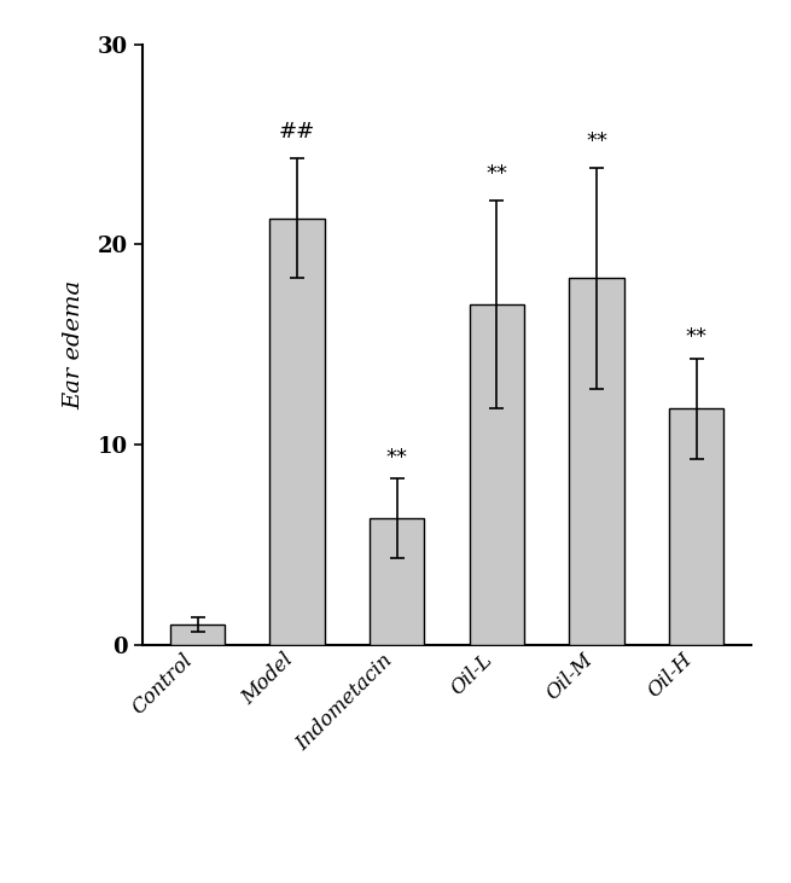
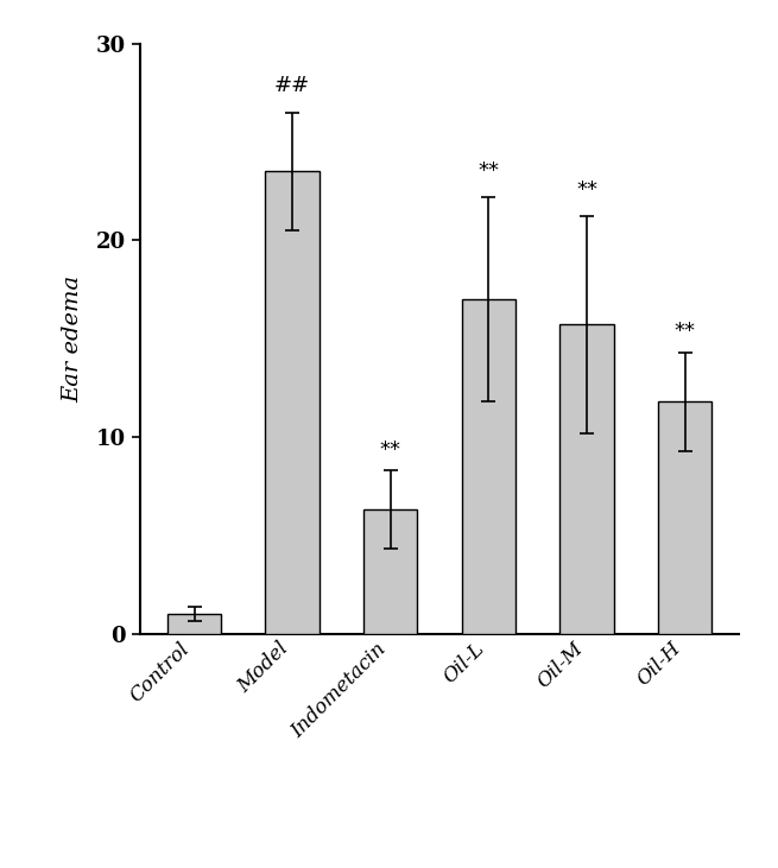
Model: 21.3 -> 23.5
Oil-M: 18.3 -> 15.7
